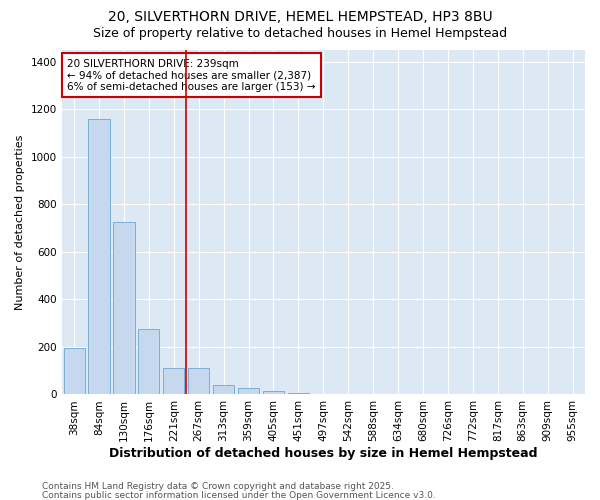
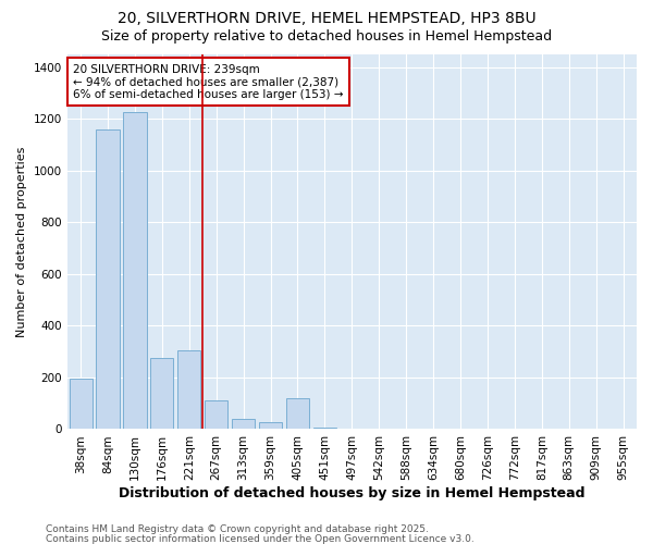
130sqm: 725 -> 1225
221sqm: 110 -> 305
405sqm: 15 -> 120
